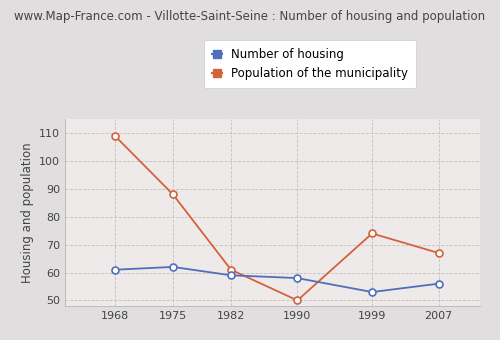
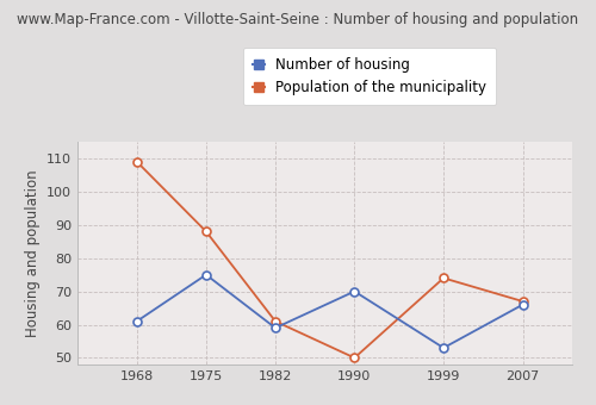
Number of housing/1975: 62 -> 75
Number of housing/1990: 58 -> 70
Number of housing/2007: 56 -> 66
